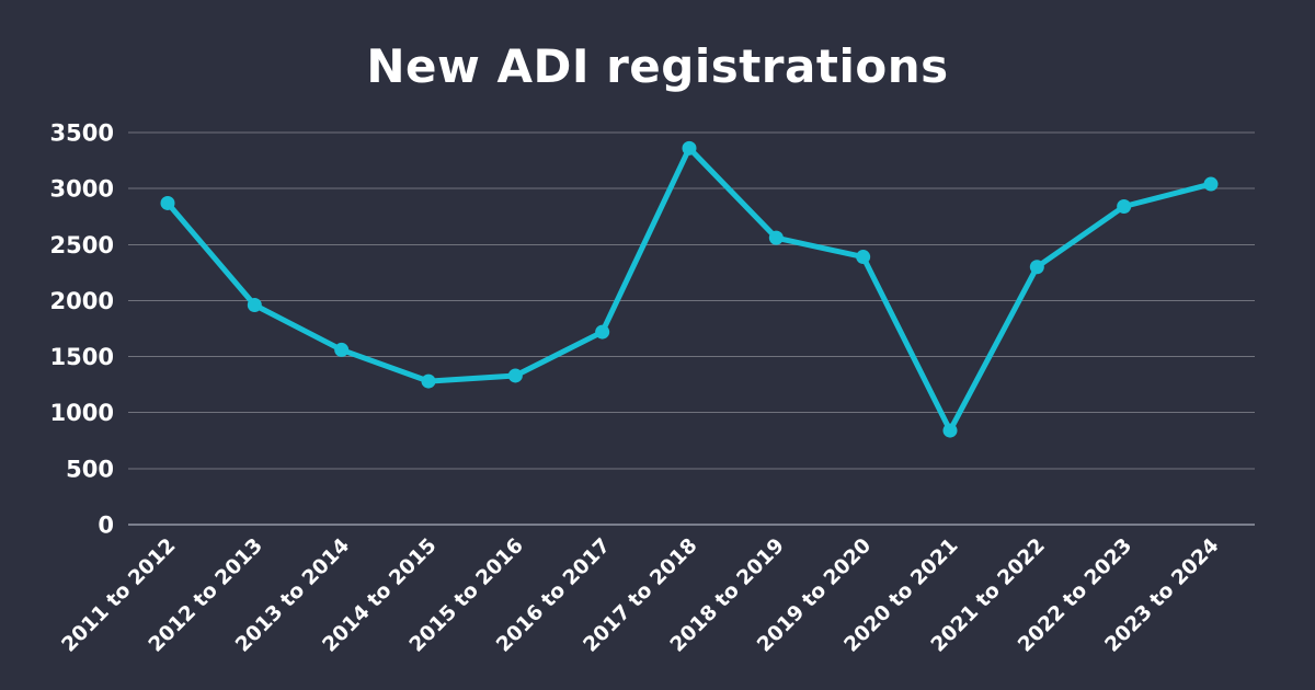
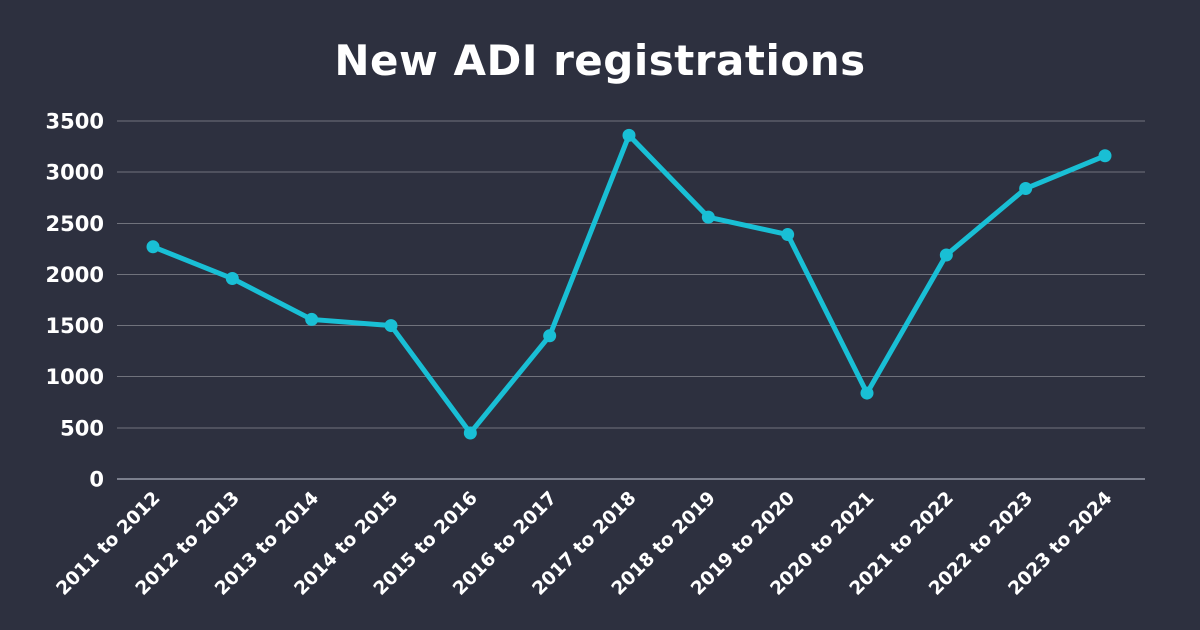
2011 to 2012: 2870 -> 2270
2014 to 2015: 1280 -> 1500
2015 to 2016: 1330 -> 450
2016 to 2017: 1720 -> 1400
2021 to 2022: 2300 -> 2190
2023 to 2024: 3040 -> 3160
